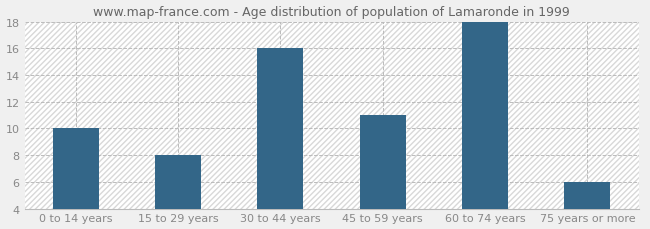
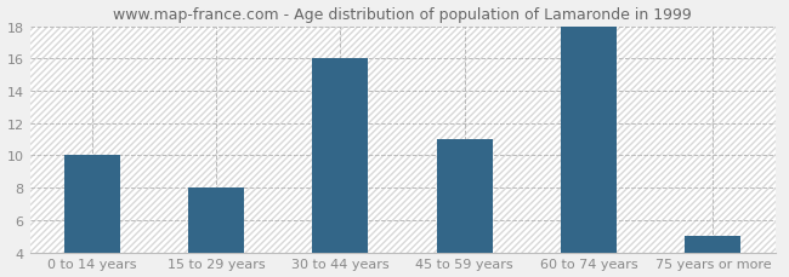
75 years or more: 6 -> 5
